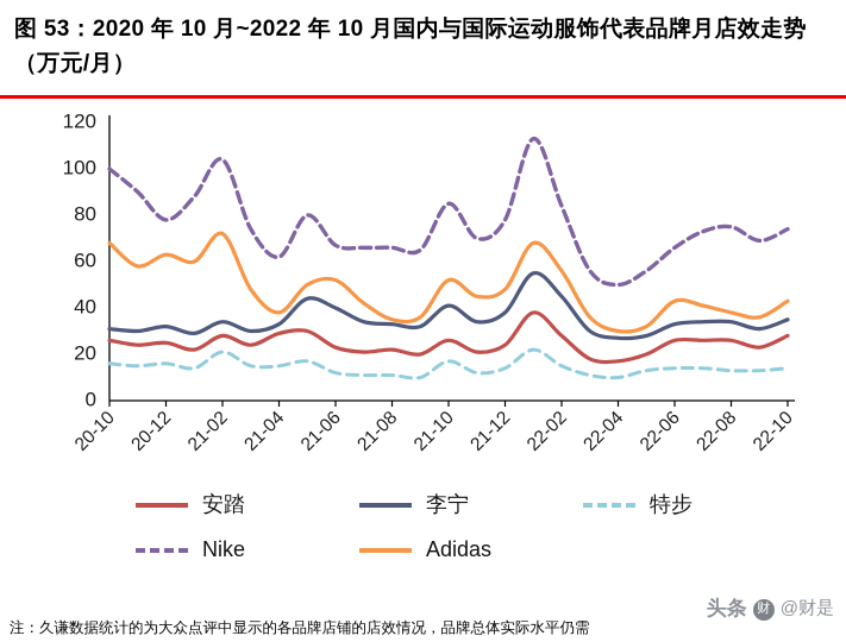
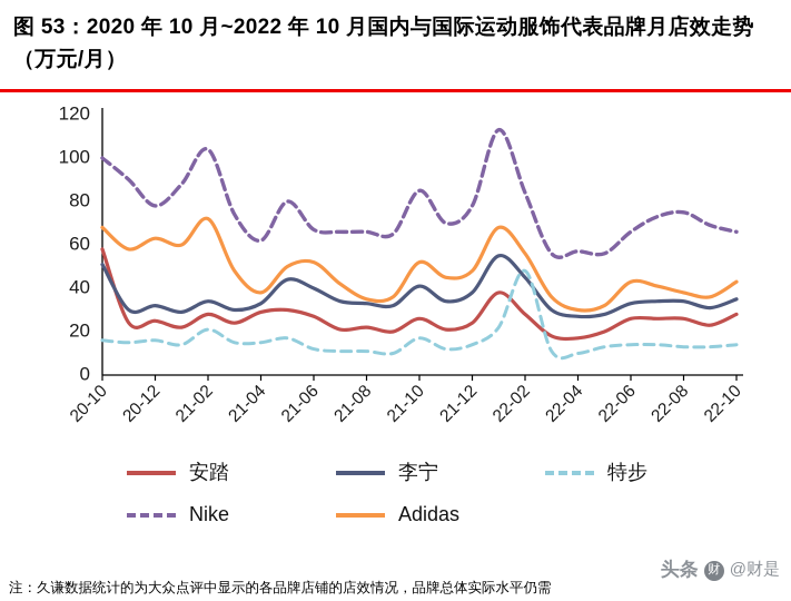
安踏/20-10: 26 -> 58
李宁/20-10: 31 -> 51
安踏/21-06: 23 -> 27
特步/22-02: 15 -> 48
Nike/22-04: 50 -> 57
Nike/22-10: 74 -> 66
